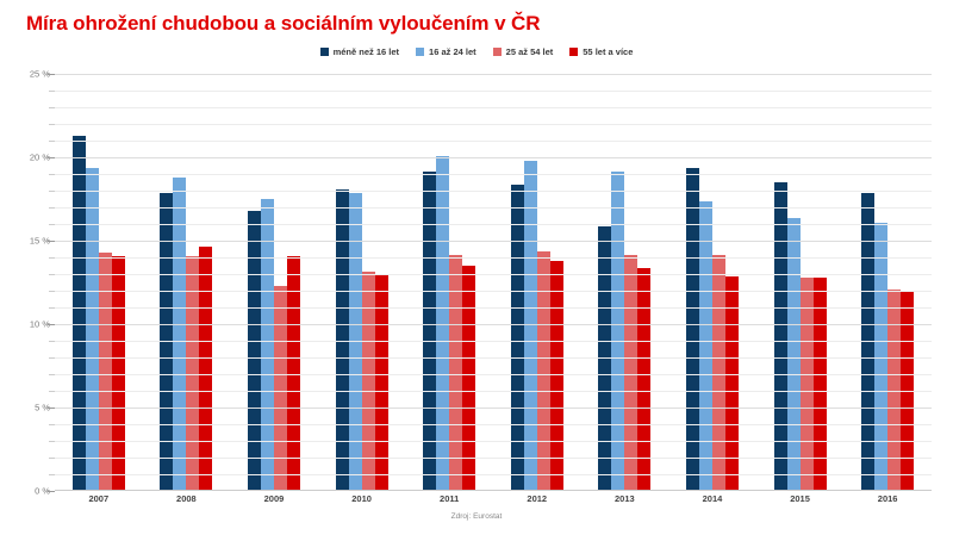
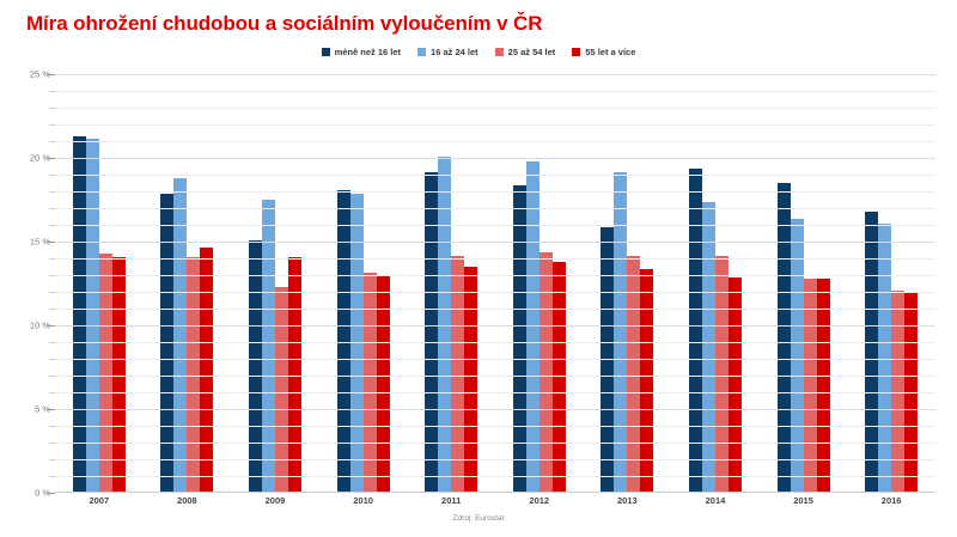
16 až 24 let/2007: 19.3% -> 21.1%
méně než 16 let/2009: 16.7% -> 15.0%
méně než 16 let/2016: 17.8% -> 16.7%
